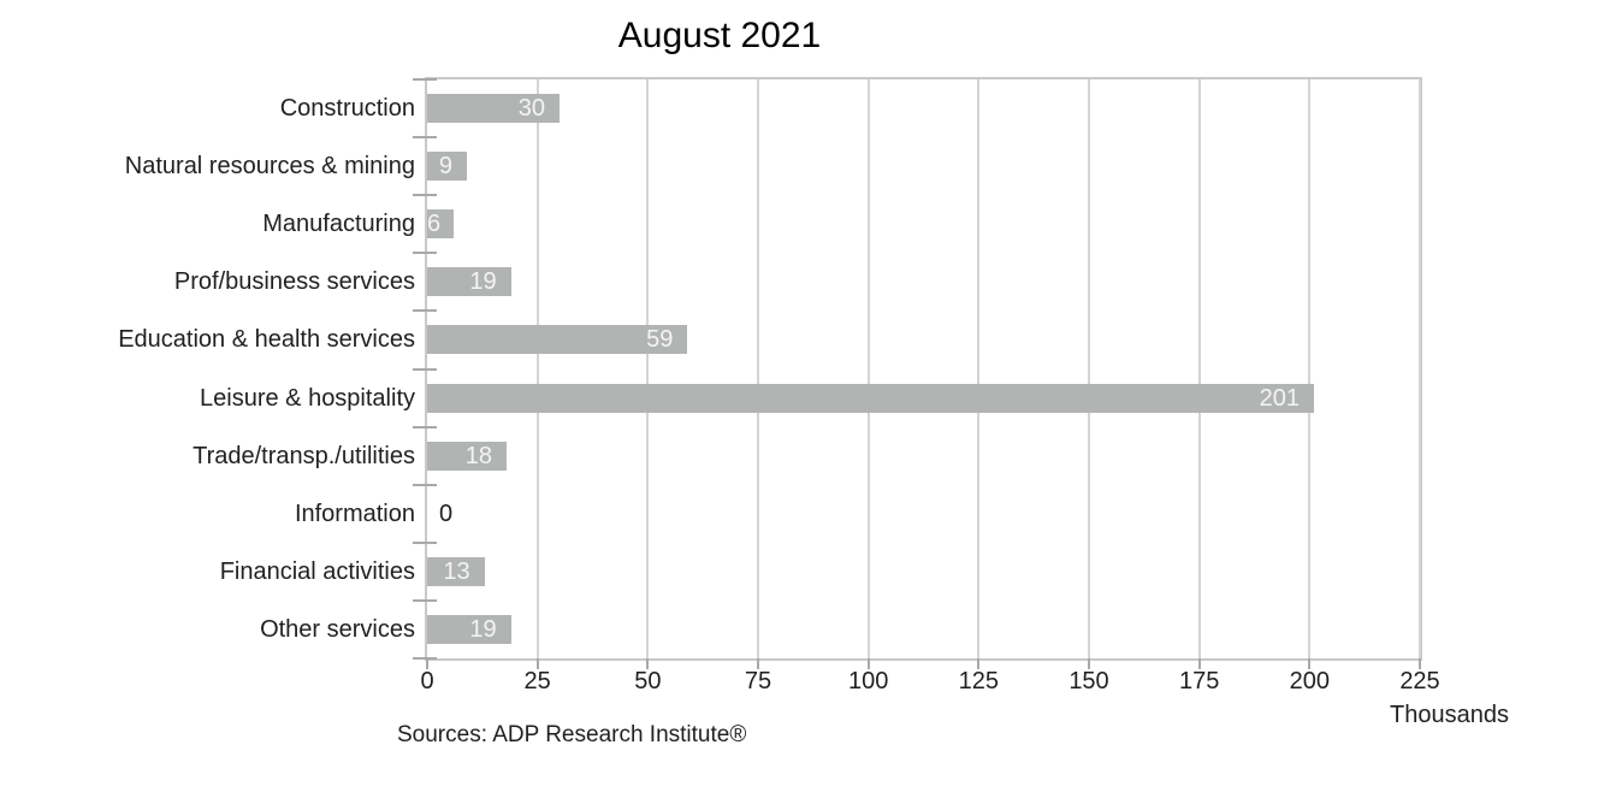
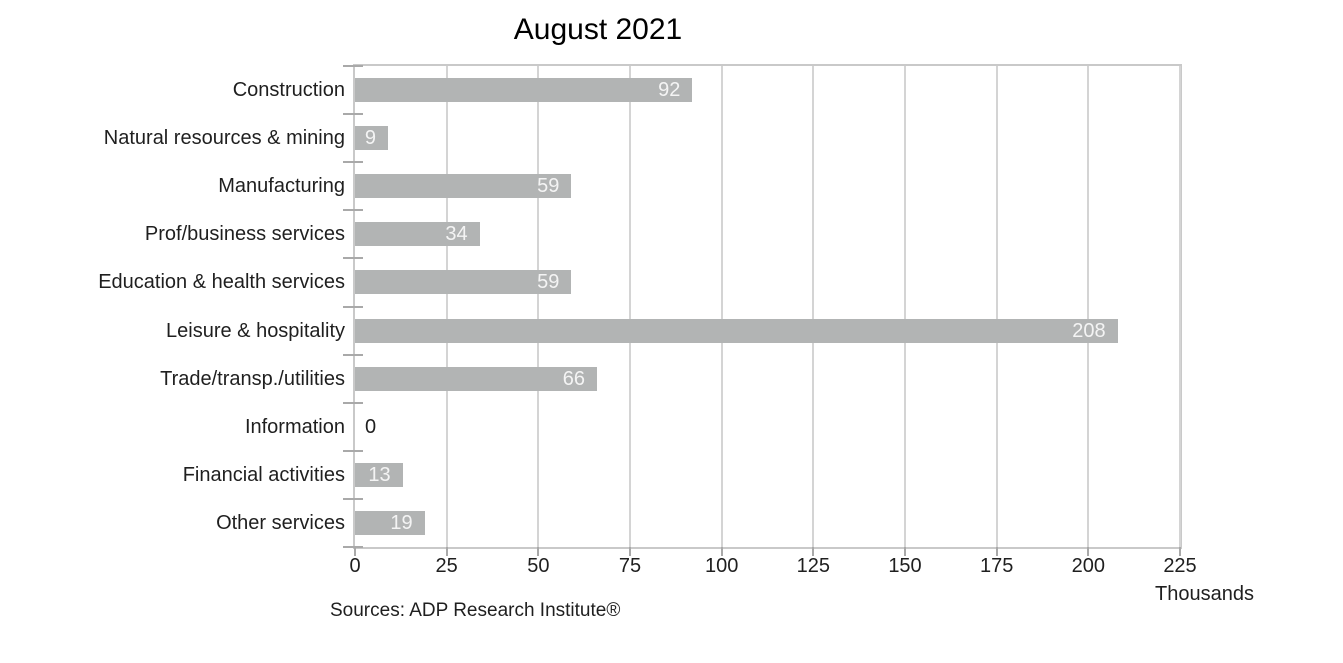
Construction: 30 -> 92
Manufacturing: 6 -> 59
Prof/business services: 19 -> 34
Leisure & hospitality: 201 -> 208
Trade/transp./utilities: 18 -> 66
